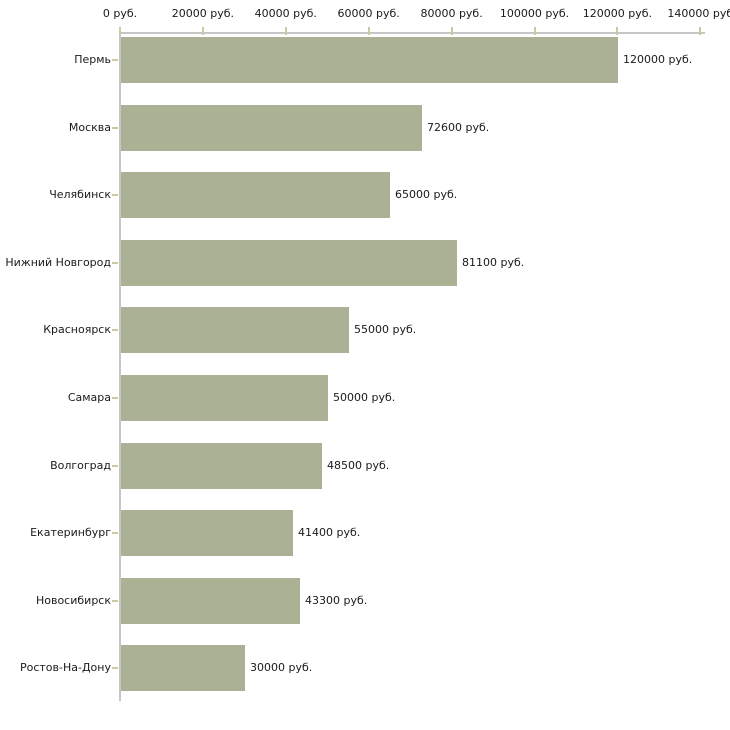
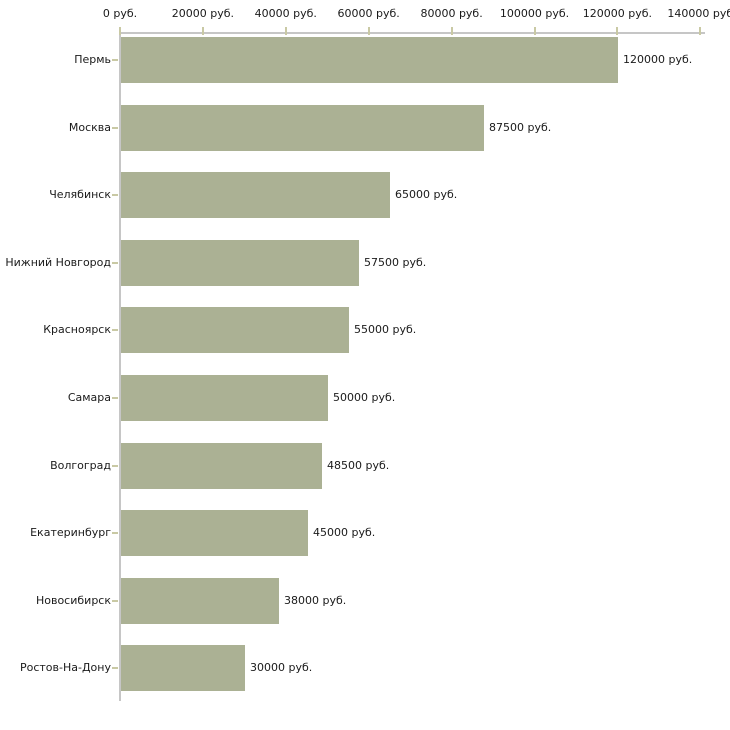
Москва: 72600 -> 87500
Нижний Новгород: 81100 -> 57500
Екатеринбург: 41400 -> 45000
Новосибирск: 43300 -> 38000
